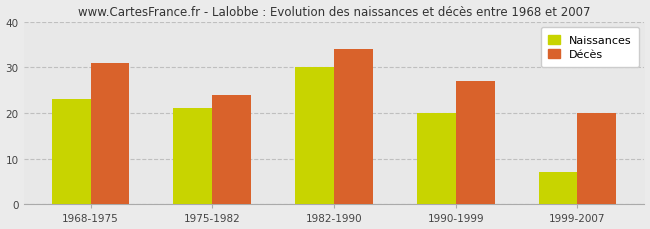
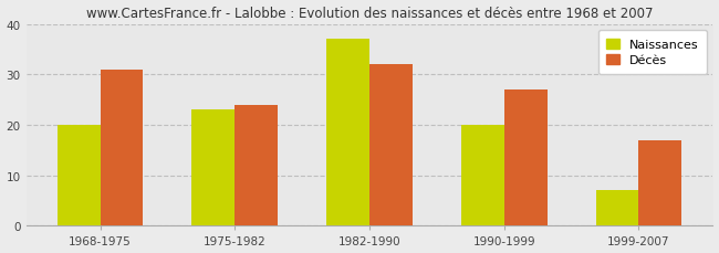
Naissances/1968-1975: 23 -> 20
Naissances/1975-1982: 21 -> 23
Naissances/1982-1990: 30 -> 37
Décès/1982-1990: 34 -> 32
Décès/1999-2007: 20 -> 17
